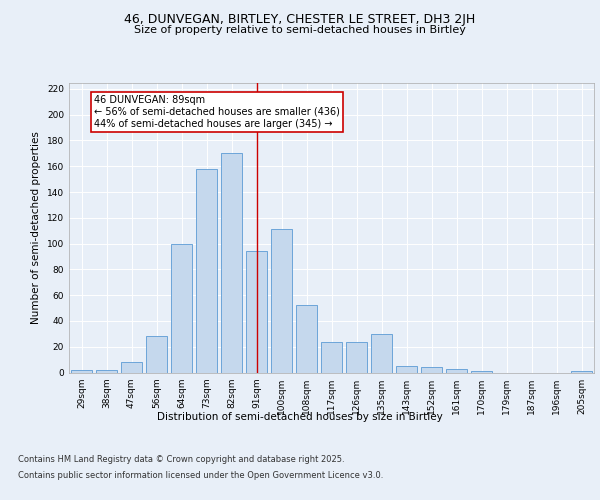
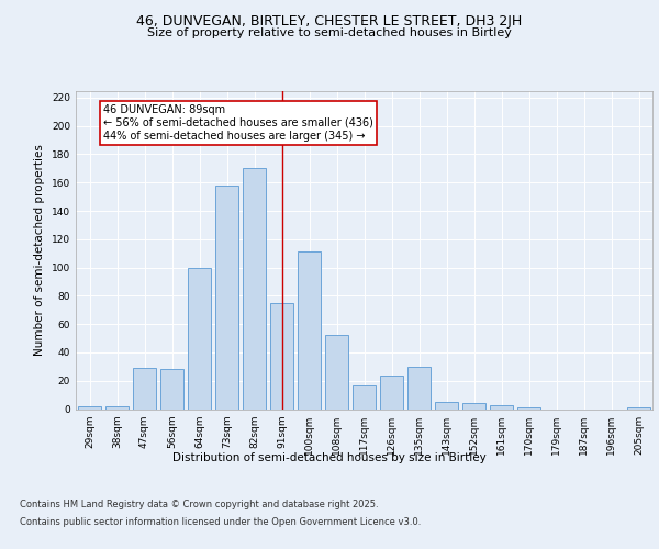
47sqm: 8 -> 29
91sqm: 94 -> 75
117sqm: 24 -> 17
